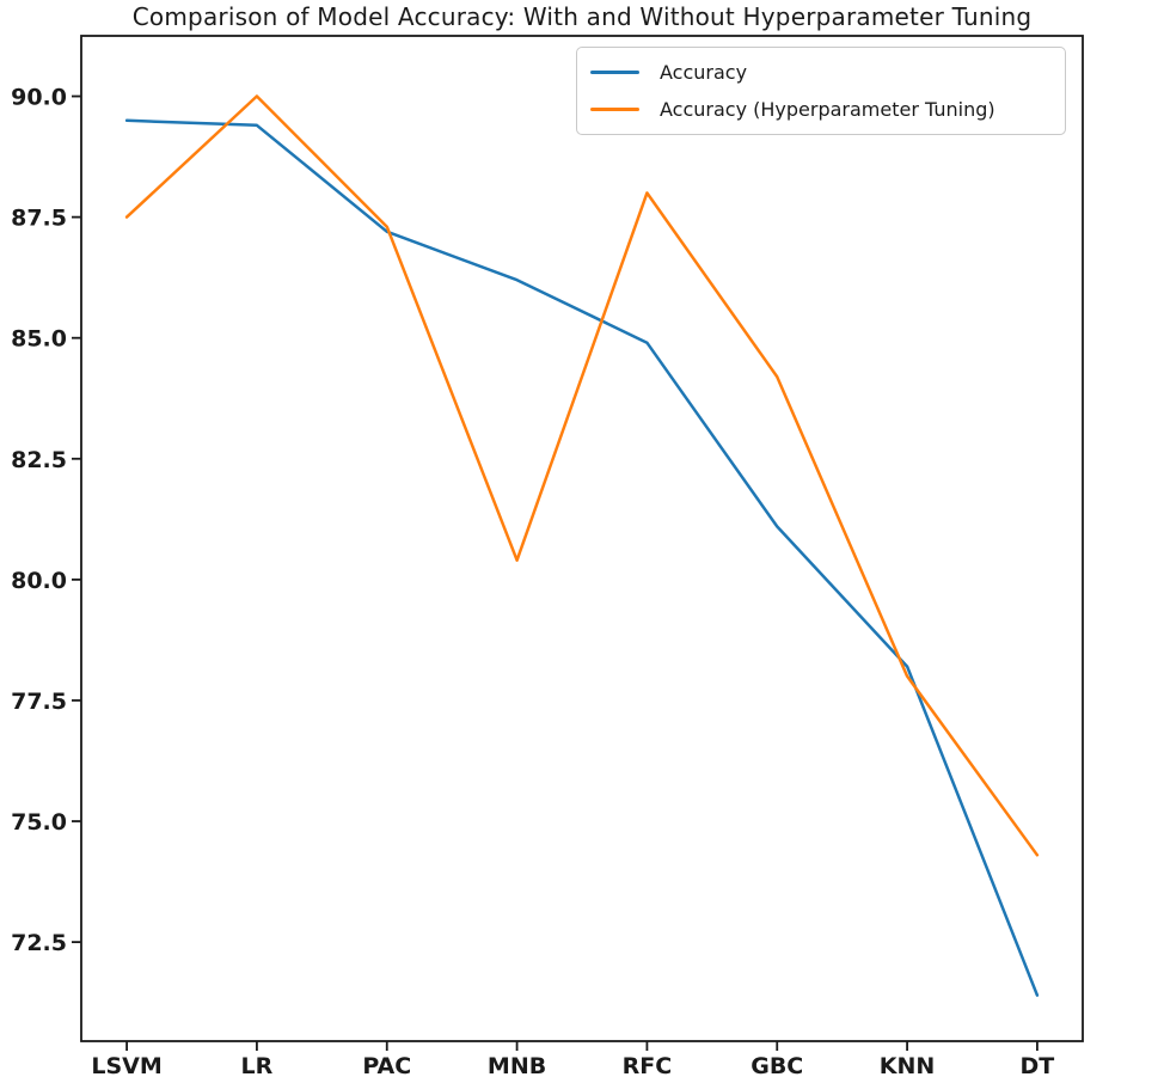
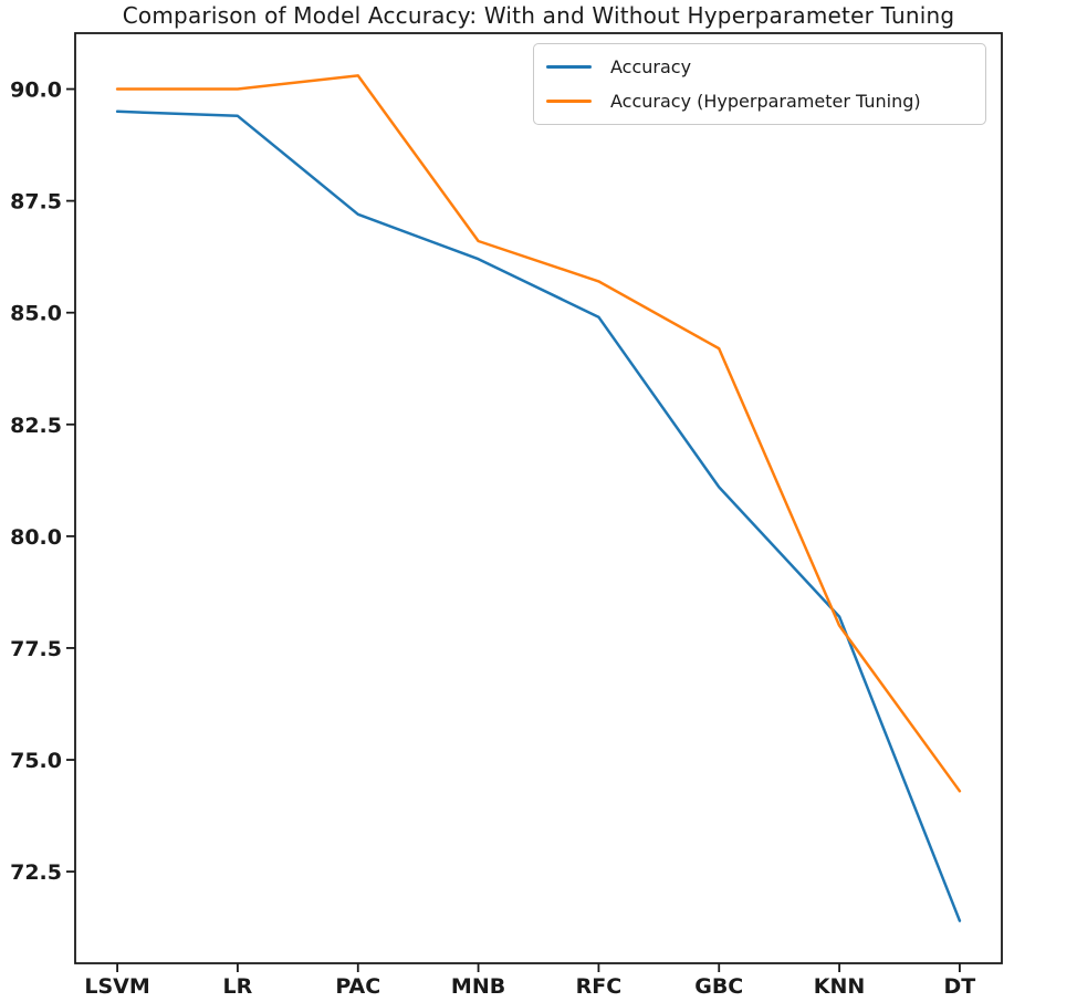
Accuracy (Hyperparameter Tuning)/LSVM: 87.5 -> 90.0
Accuracy (Hyperparameter Tuning)/PAC: 87.3 -> 90.3
Accuracy (Hyperparameter Tuning)/MNB: 80.4 -> 86.6
Accuracy (Hyperparameter Tuning)/RFC: 88.0 -> 85.7
